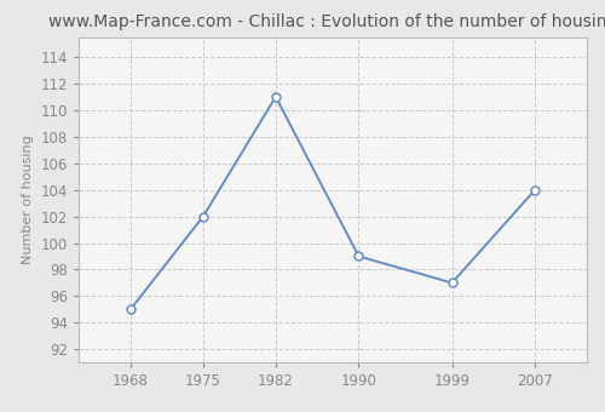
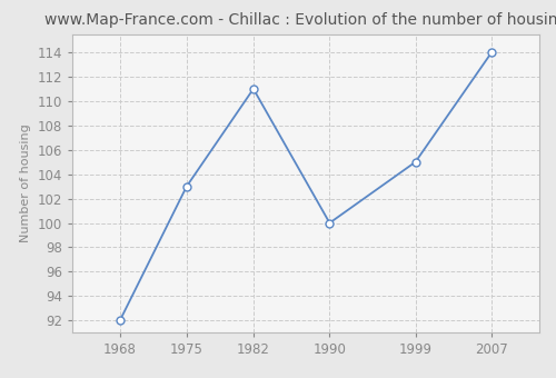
1968: 95 -> 92
1975: 102 -> 103
1990: 99 -> 100
1999: 97 -> 105
2007: 104 -> 114
